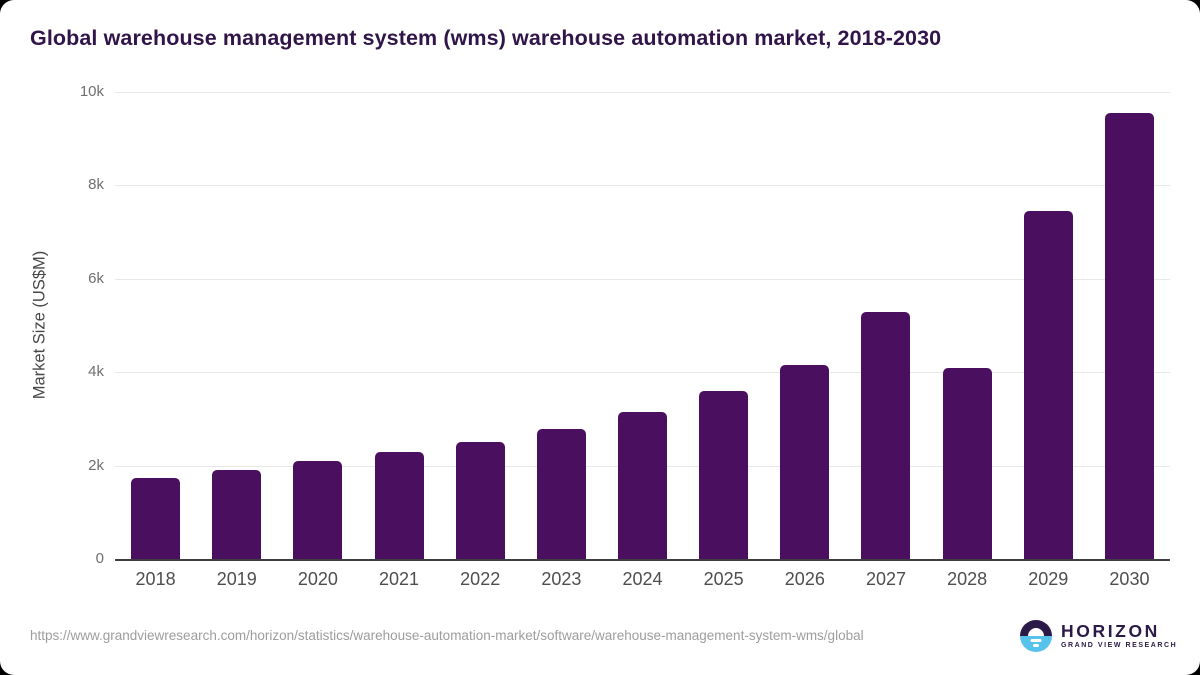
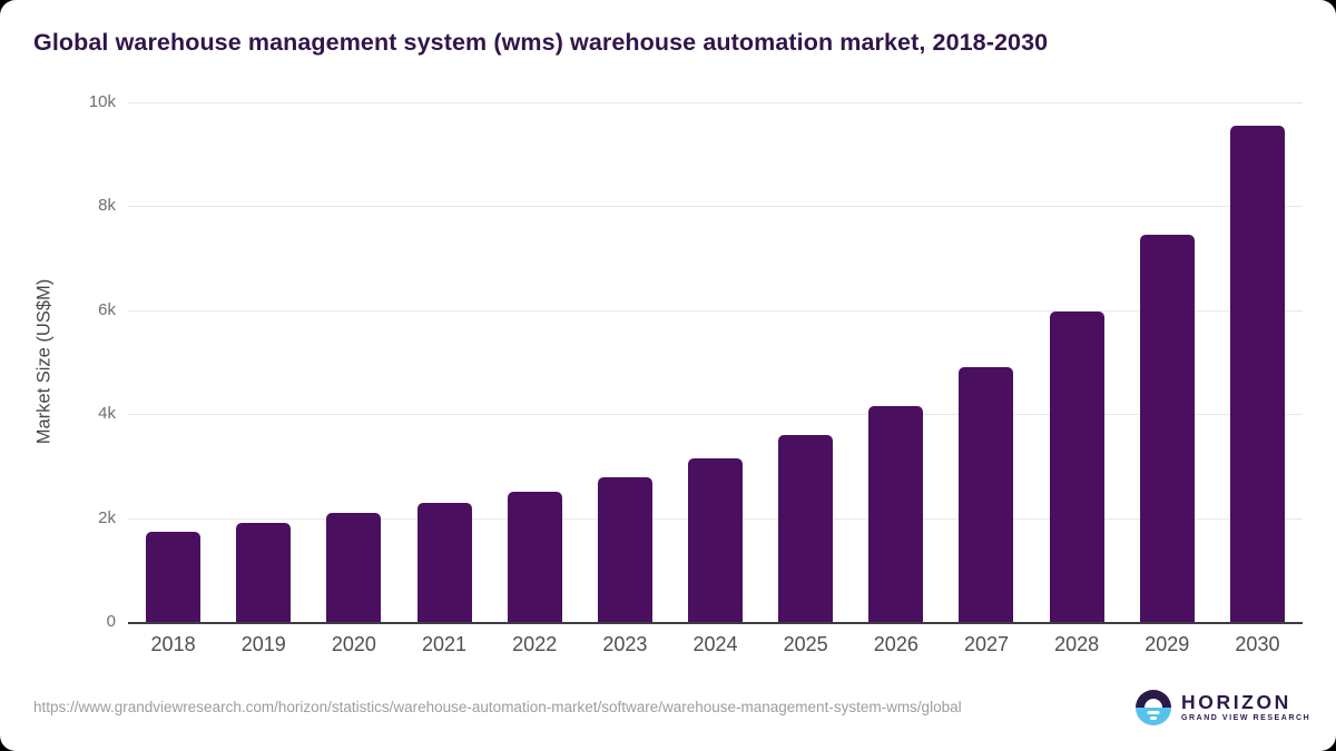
2027: 5.3k -> 4.9k
2028: 4.1k -> 6.0k
